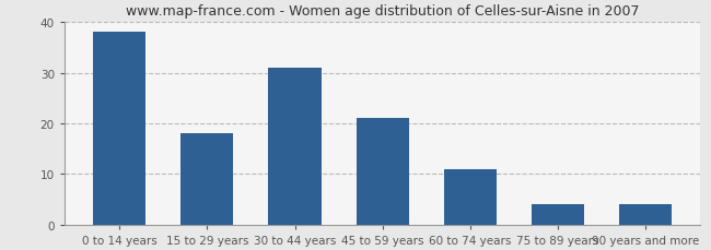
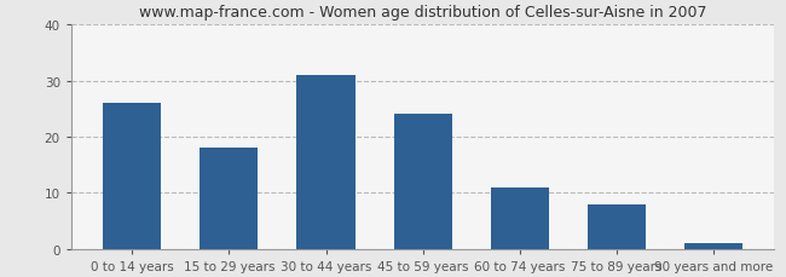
0 to 14 years: 38 -> 26
45 to 59 years: 21 -> 24
75 to 89 years: 4 -> 8
90 years and more: 4 -> 1
